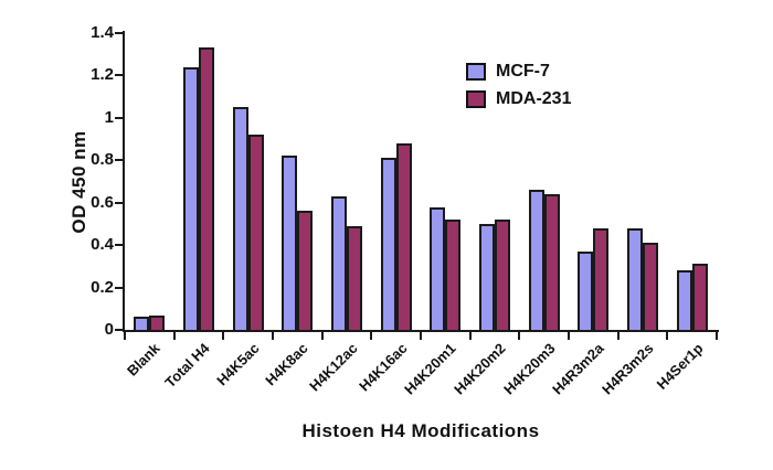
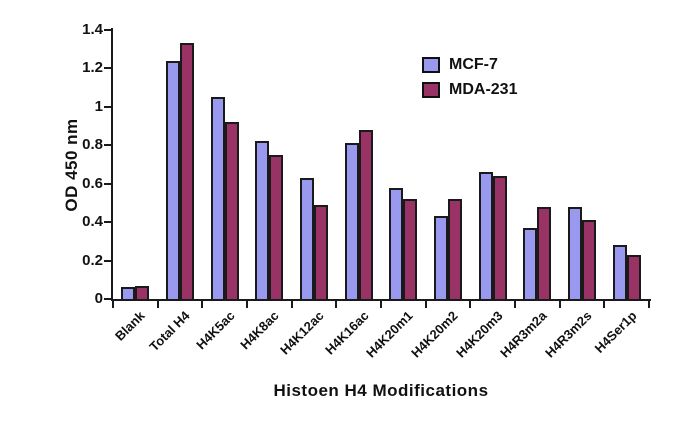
MDA-231/H4K8ac: 0.56 -> 0.75
MCF-7/H4K20m2: 0.50 -> 0.43
MDA-231/H4Ser1p: 0.31 -> 0.23
